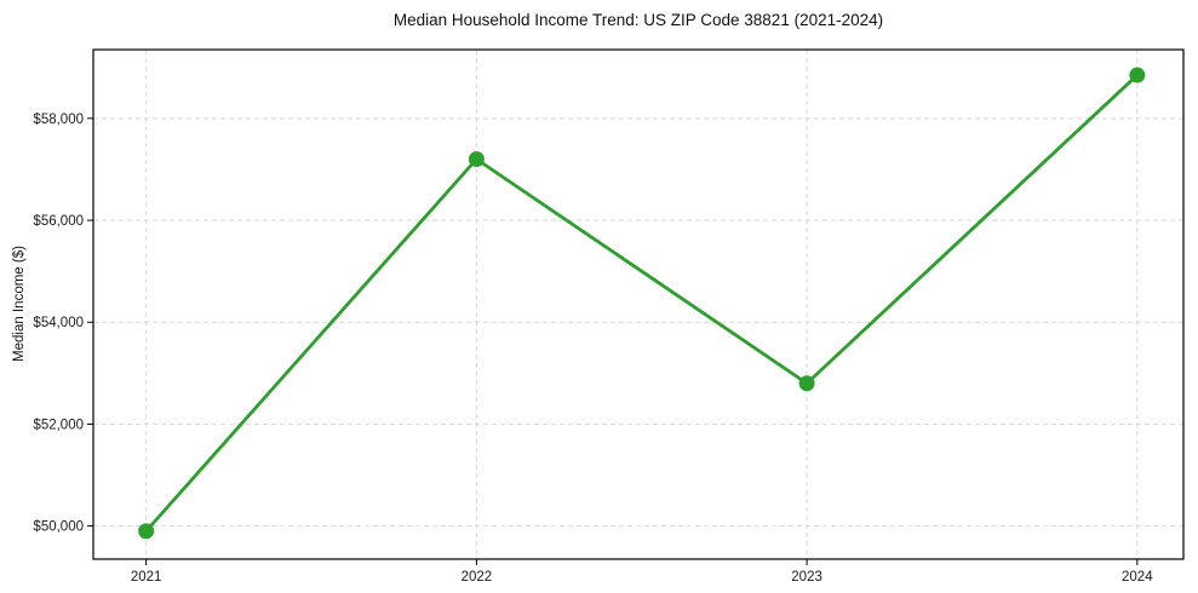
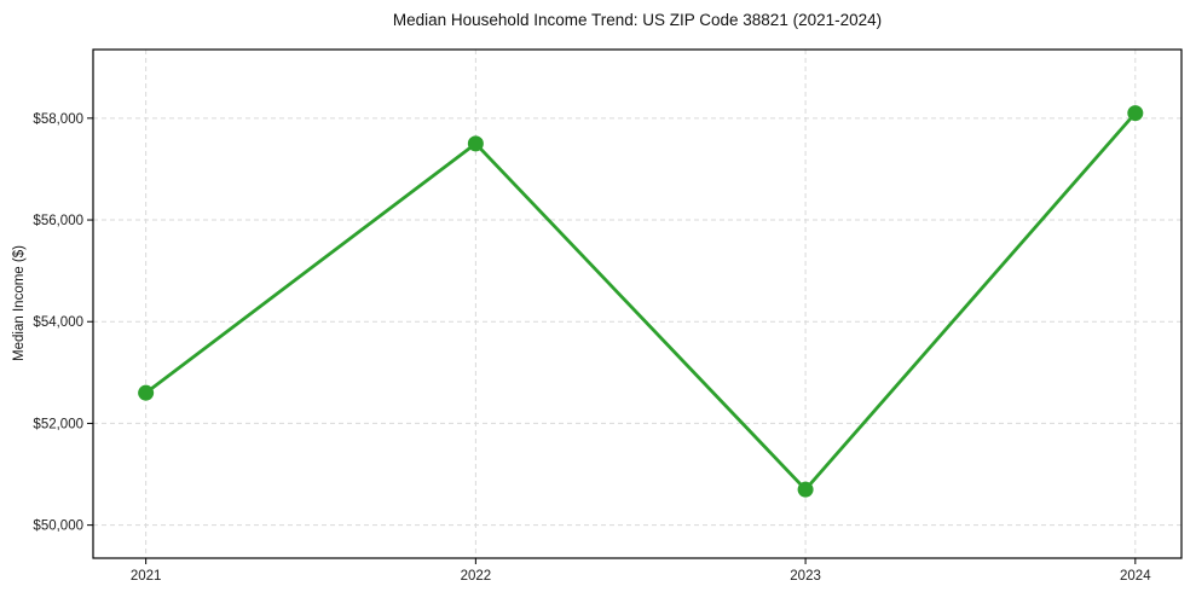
2021: $49900 -> $52600
2022: $57200 -> $57500
2023: $52800 -> $50700
2024: $58800 -> $58100
